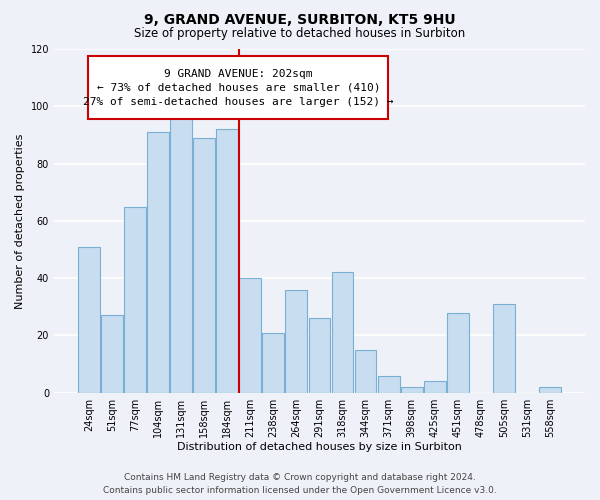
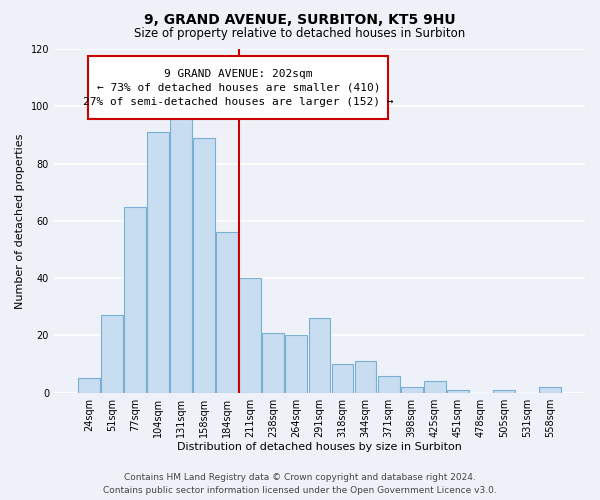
24sqm: 51 -> 5
184sqm: 92 -> 56
264sqm: 36 -> 20
318sqm: 42 -> 10
344sqm: 15 -> 11
451sqm: 28 -> 1
505sqm: 31 -> 1
